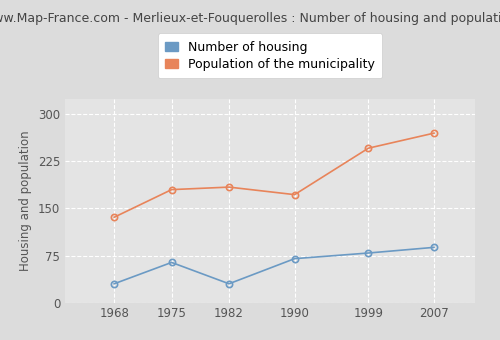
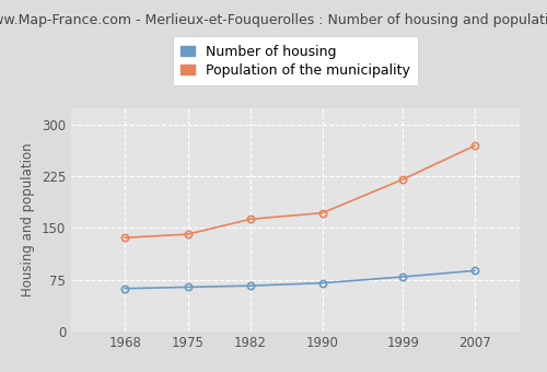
Number of housing/1968: 30 -> 62
Population of the municipality/1975: 180 -> 141
Number of housing/1982: 30 -> 66
Population of the municipality/1982: 184 -> 163
Population of the municipality/1999: 246 -> 221
